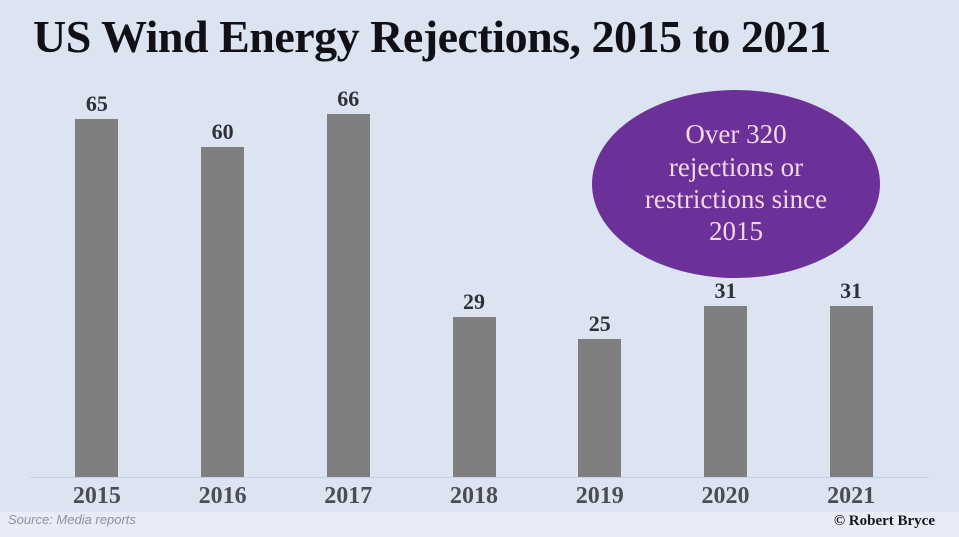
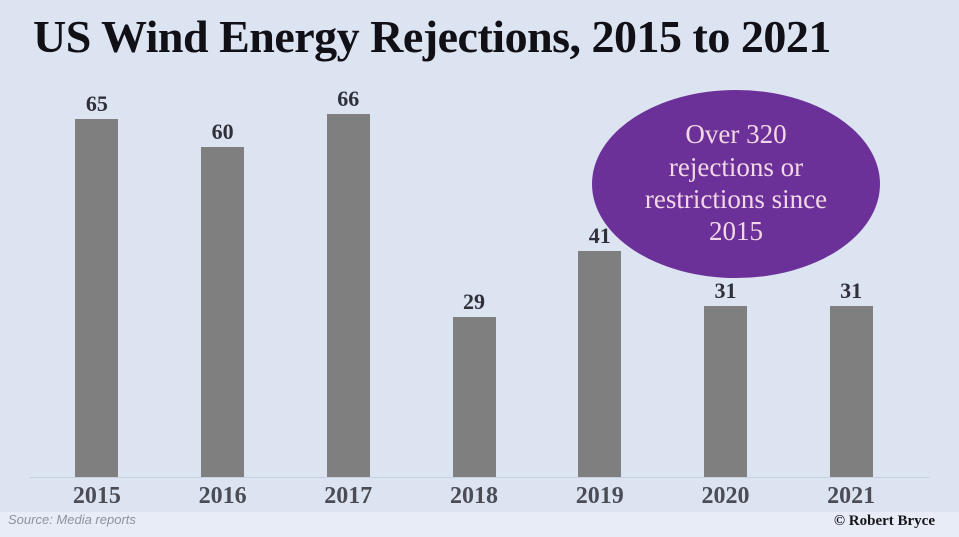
2019: 25 -> 41
